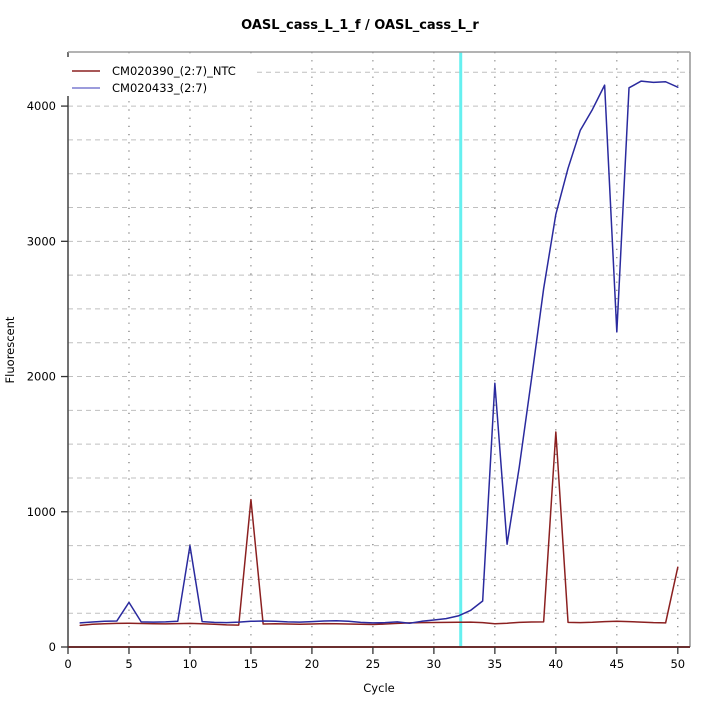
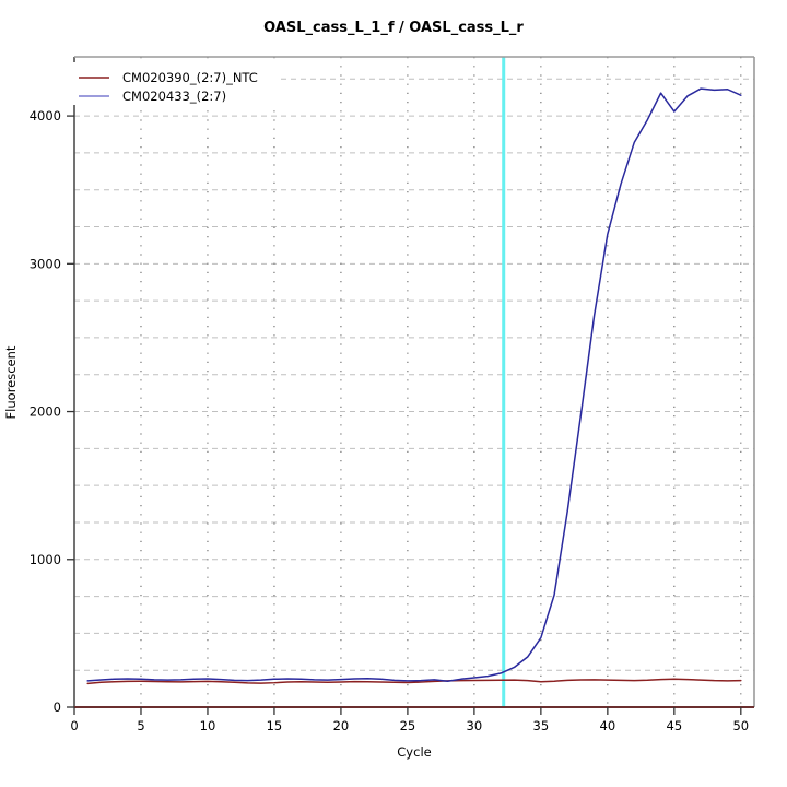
CM020433_(2:7)/5: 330 -> 190
CM020433_(2:7)/10: 750 -> 190
CM020390_(2:7)_NTC/15: 1090 -> 160
CM020433_(2:7)/35: 1950 -> 470
CM020390_(2:7)_NTC/40: 1590 -> 180
CM020433_(2:7)/45: 2330 -> 4030
CM020390_(2:7)_NTC/50: 590 -> 180
